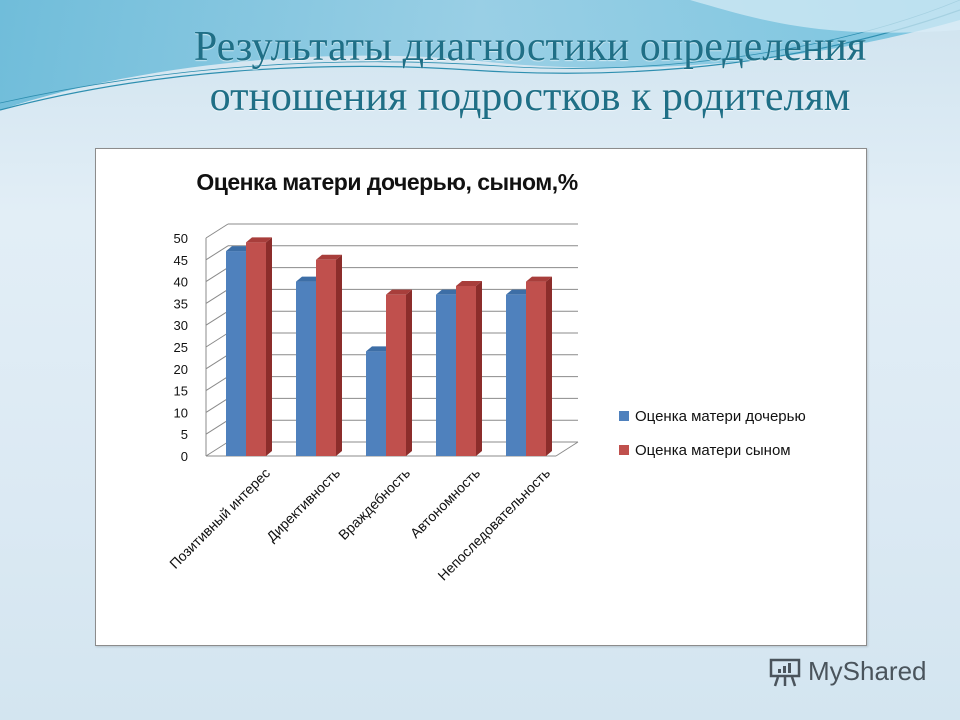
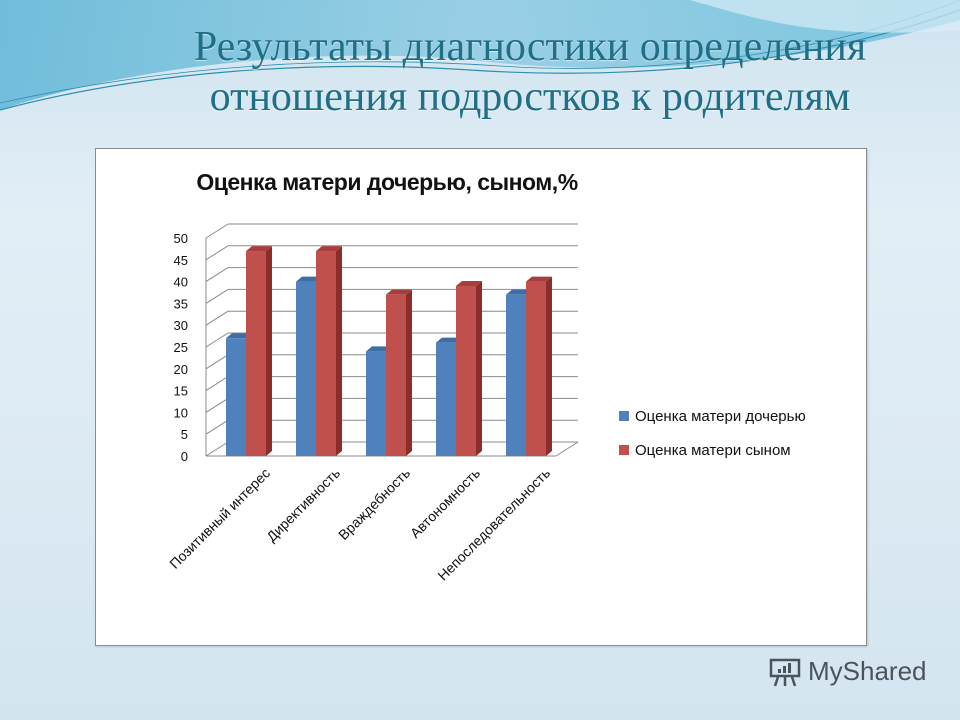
Оценка матери дочерью/Позитивный интерес: 47 -> 27
Оценка матери сыном/Позитивный интерес: 49 -> 47
Оценка матери сыном/Директивность: 45 -> 47
Оценка матери дочерью/Автономность: 37 -> 26
